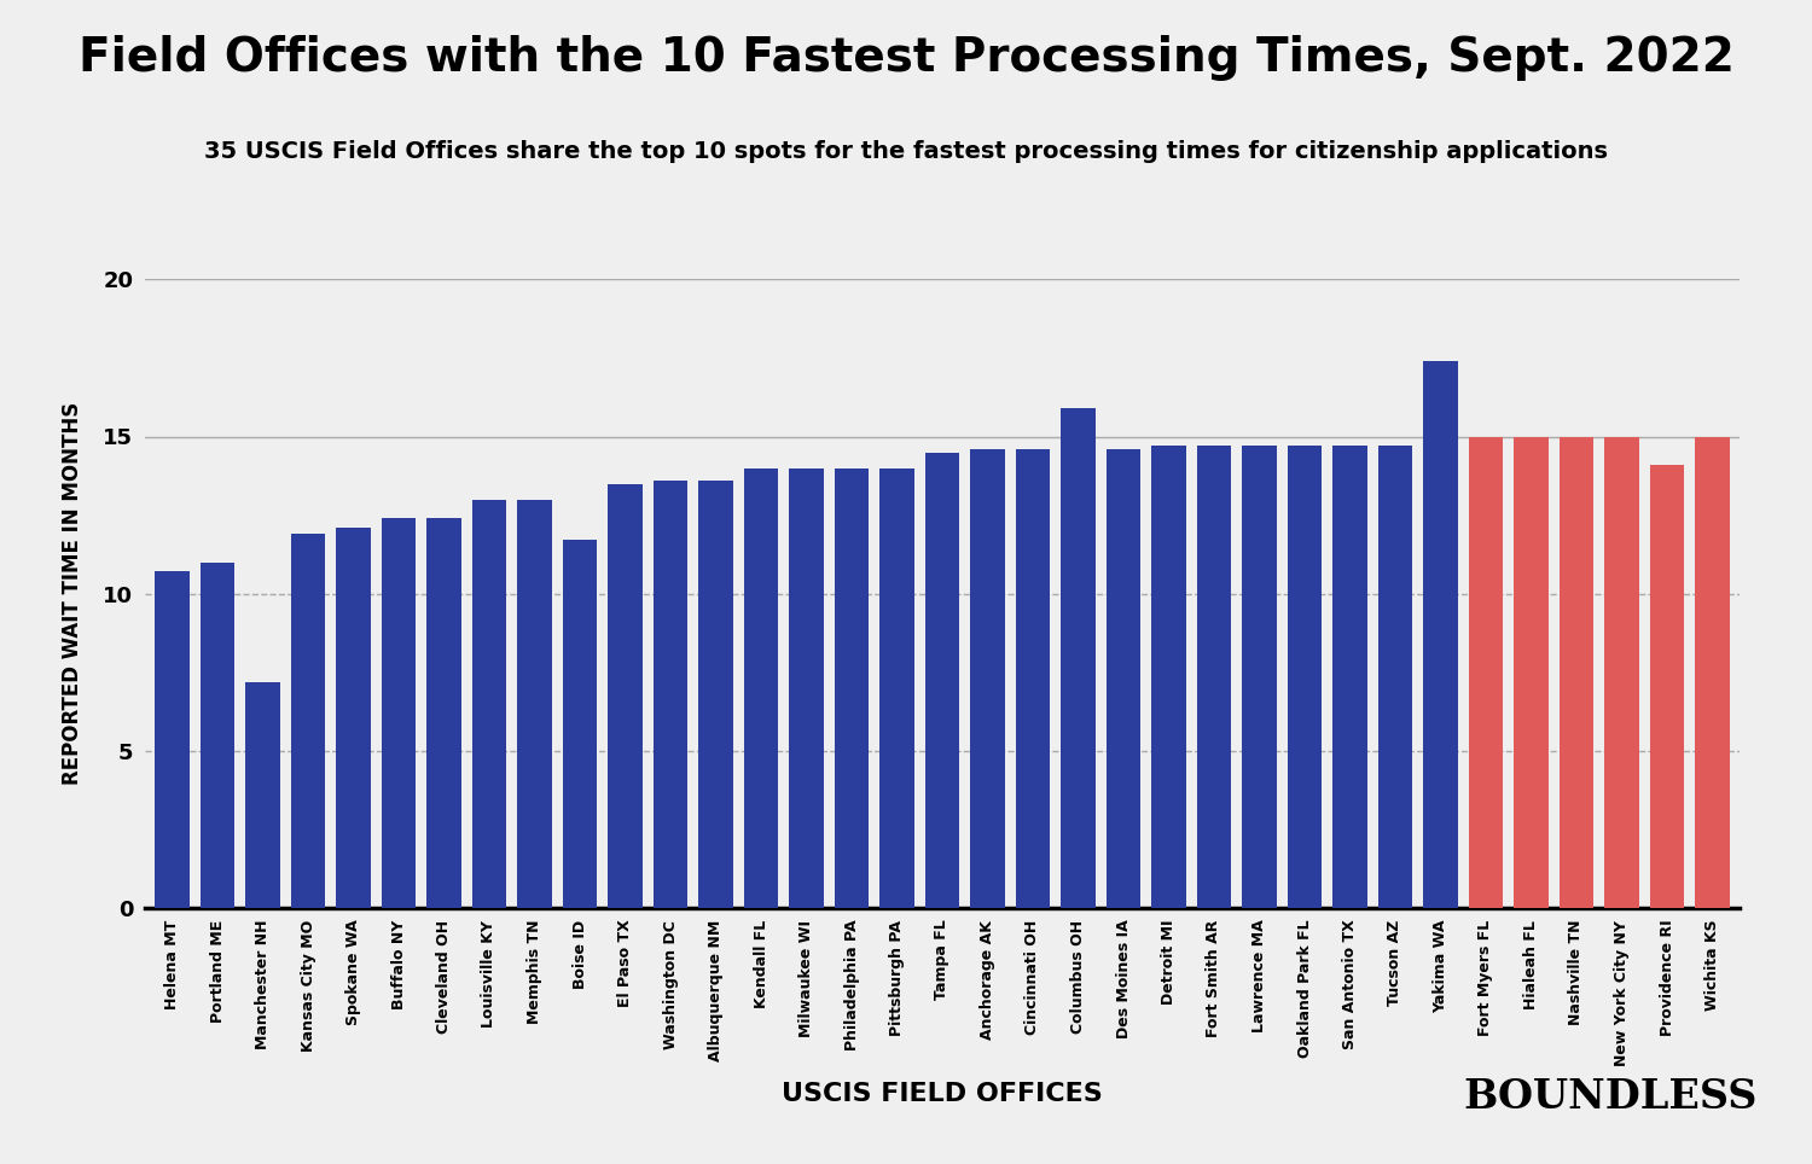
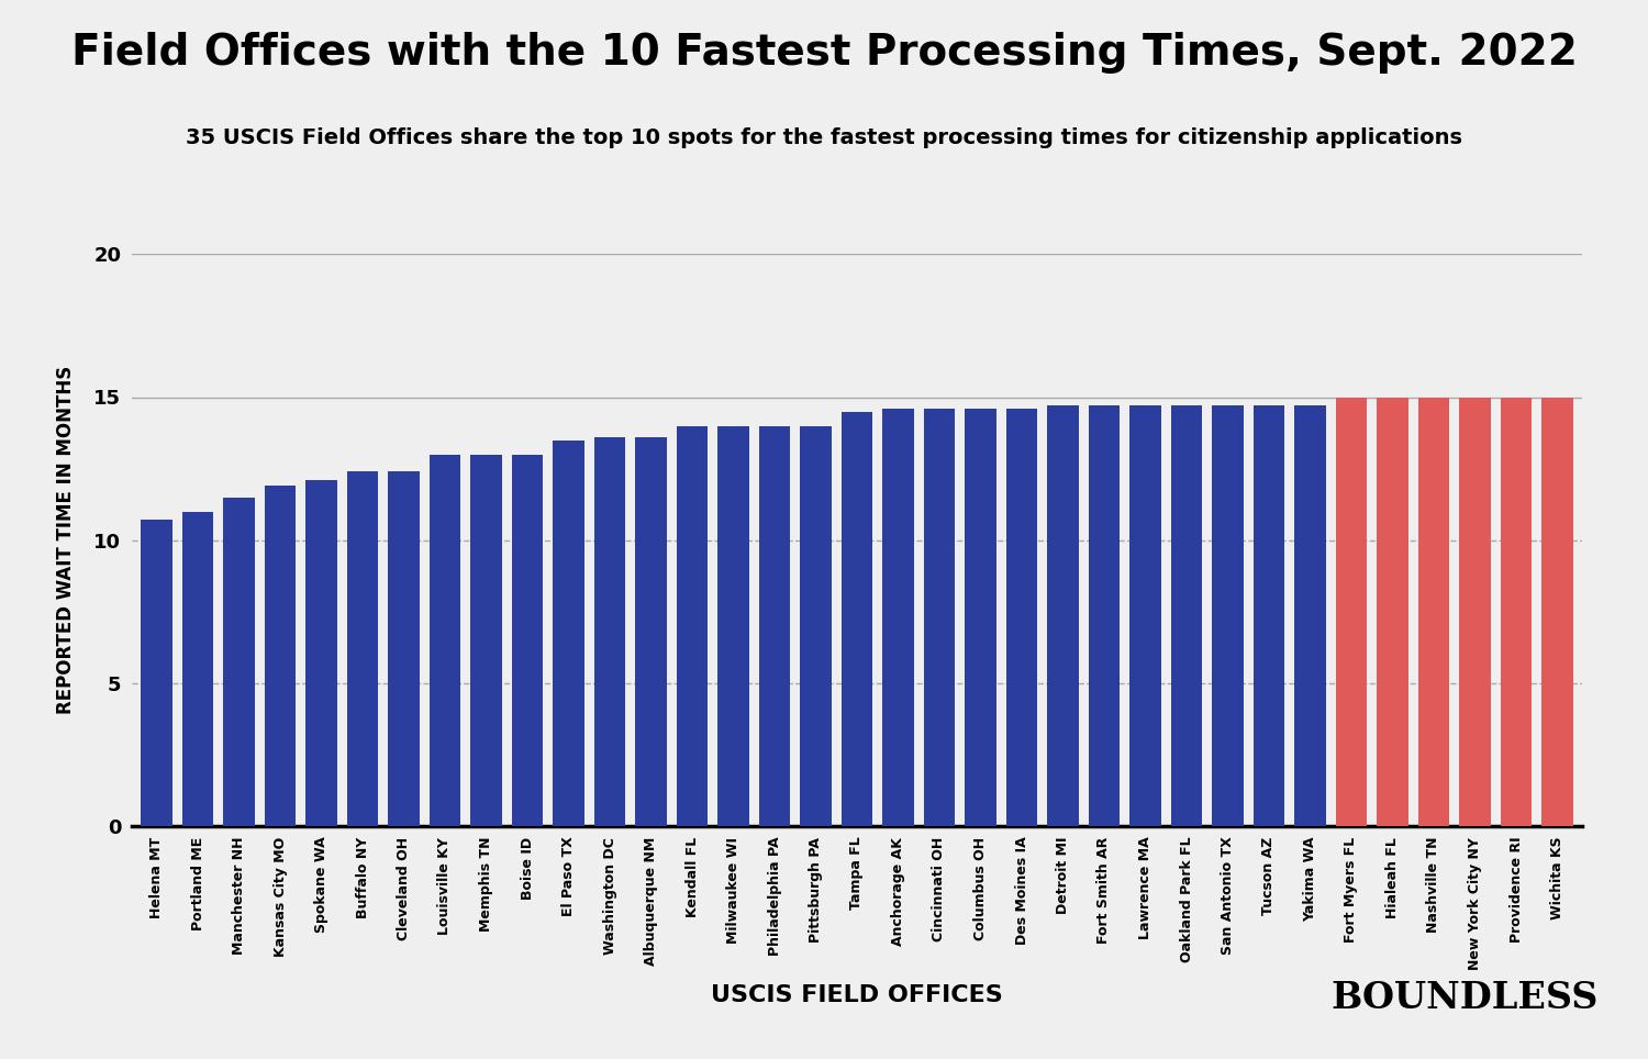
Manchester NH: 7.2 -> 11.5
Boise ID: 11.7 -> 13.0
Columbus OH: 15.9 -> 14.6
Yakima WA: 17.4 -> 14.7
Providence RI: 14.1 -> 15.0
